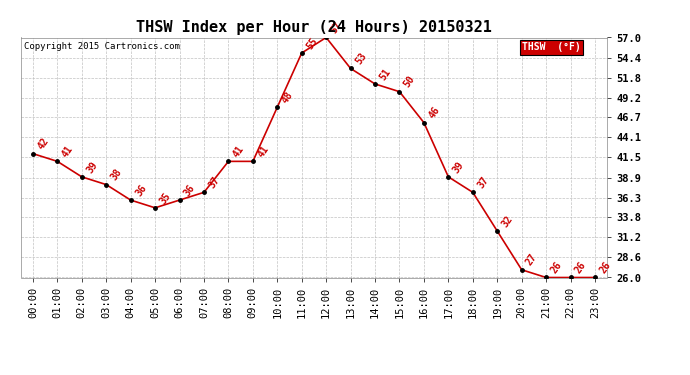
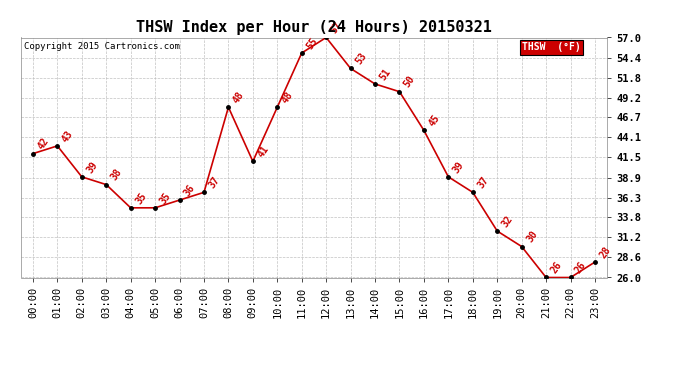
01:00: 41 -> 43
04:00: 36 -> 35
08:00: 41 -> 48
16:00: 46 -> 45
20:00: 27 -> 30
23:00: 26 -> 28
